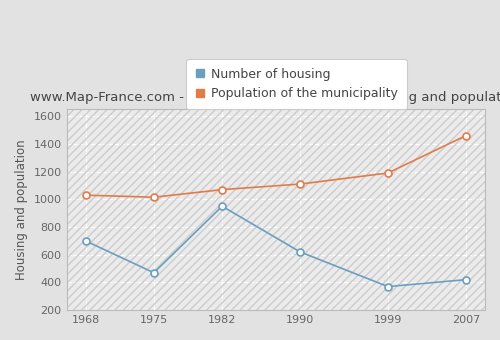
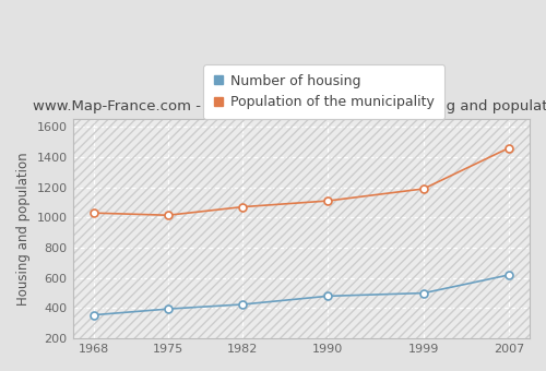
Number of housing/1968: 700 -> 360
Number of housing/1975: 470 -> 400
Number of housing/1982: 950 -> 420
Number of housing/1990: 620 -> 480
Number of housing/1999: 370 -> 500
Number of housing/2007: 420 -> 620
